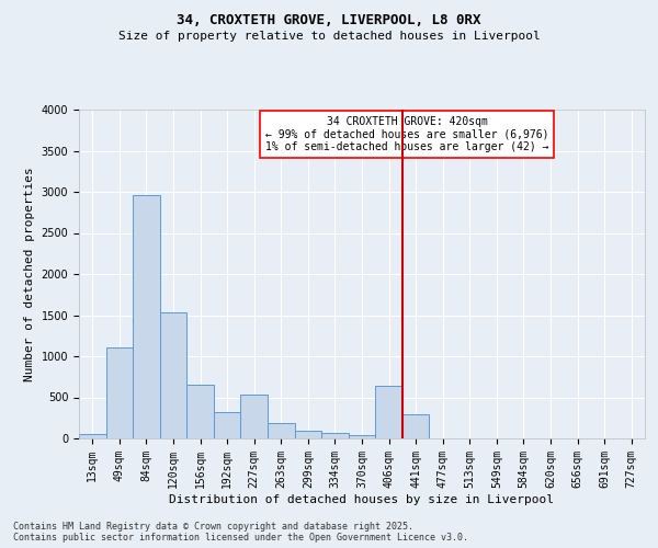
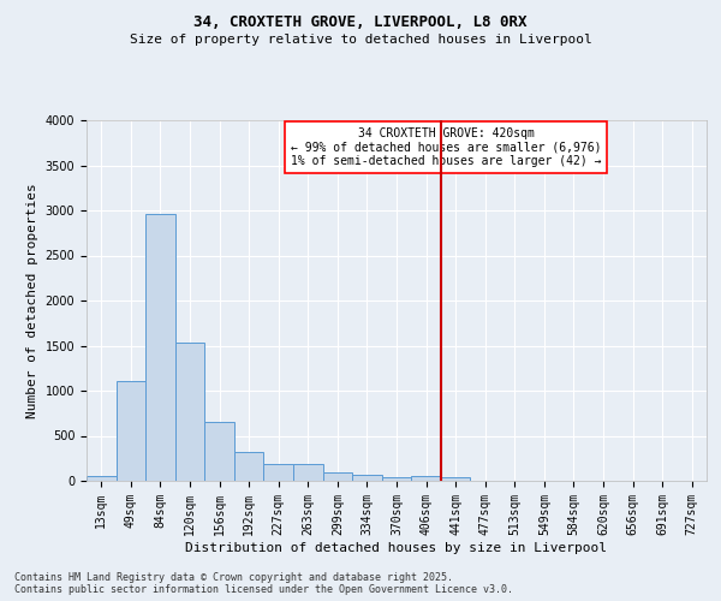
227sqm: 540 -> 190
406sqm: 640 -> 60
441sqm: 300 -> 40
